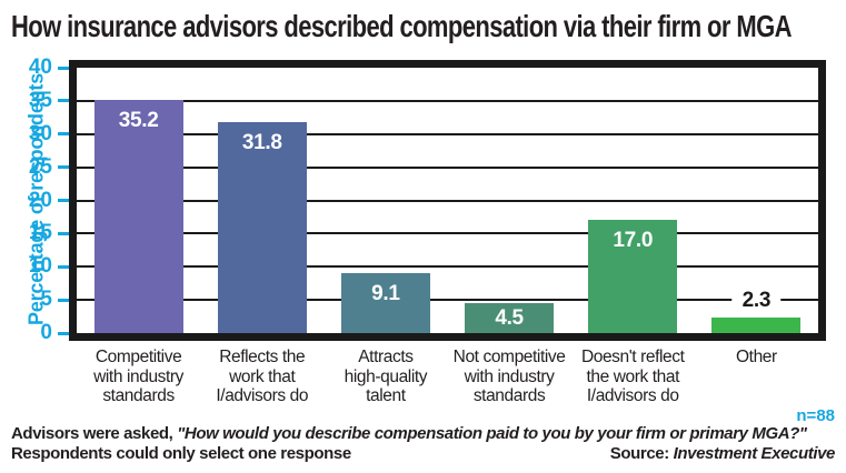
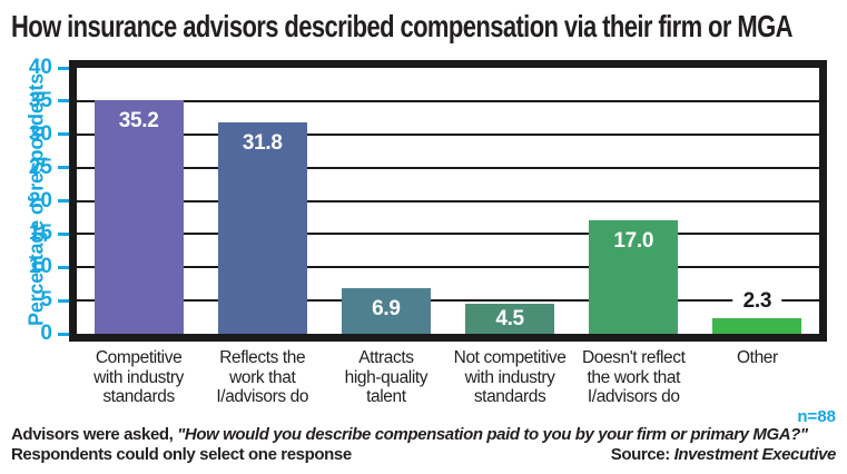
Attracts high-quality talent: 9.1 -> 6.9
